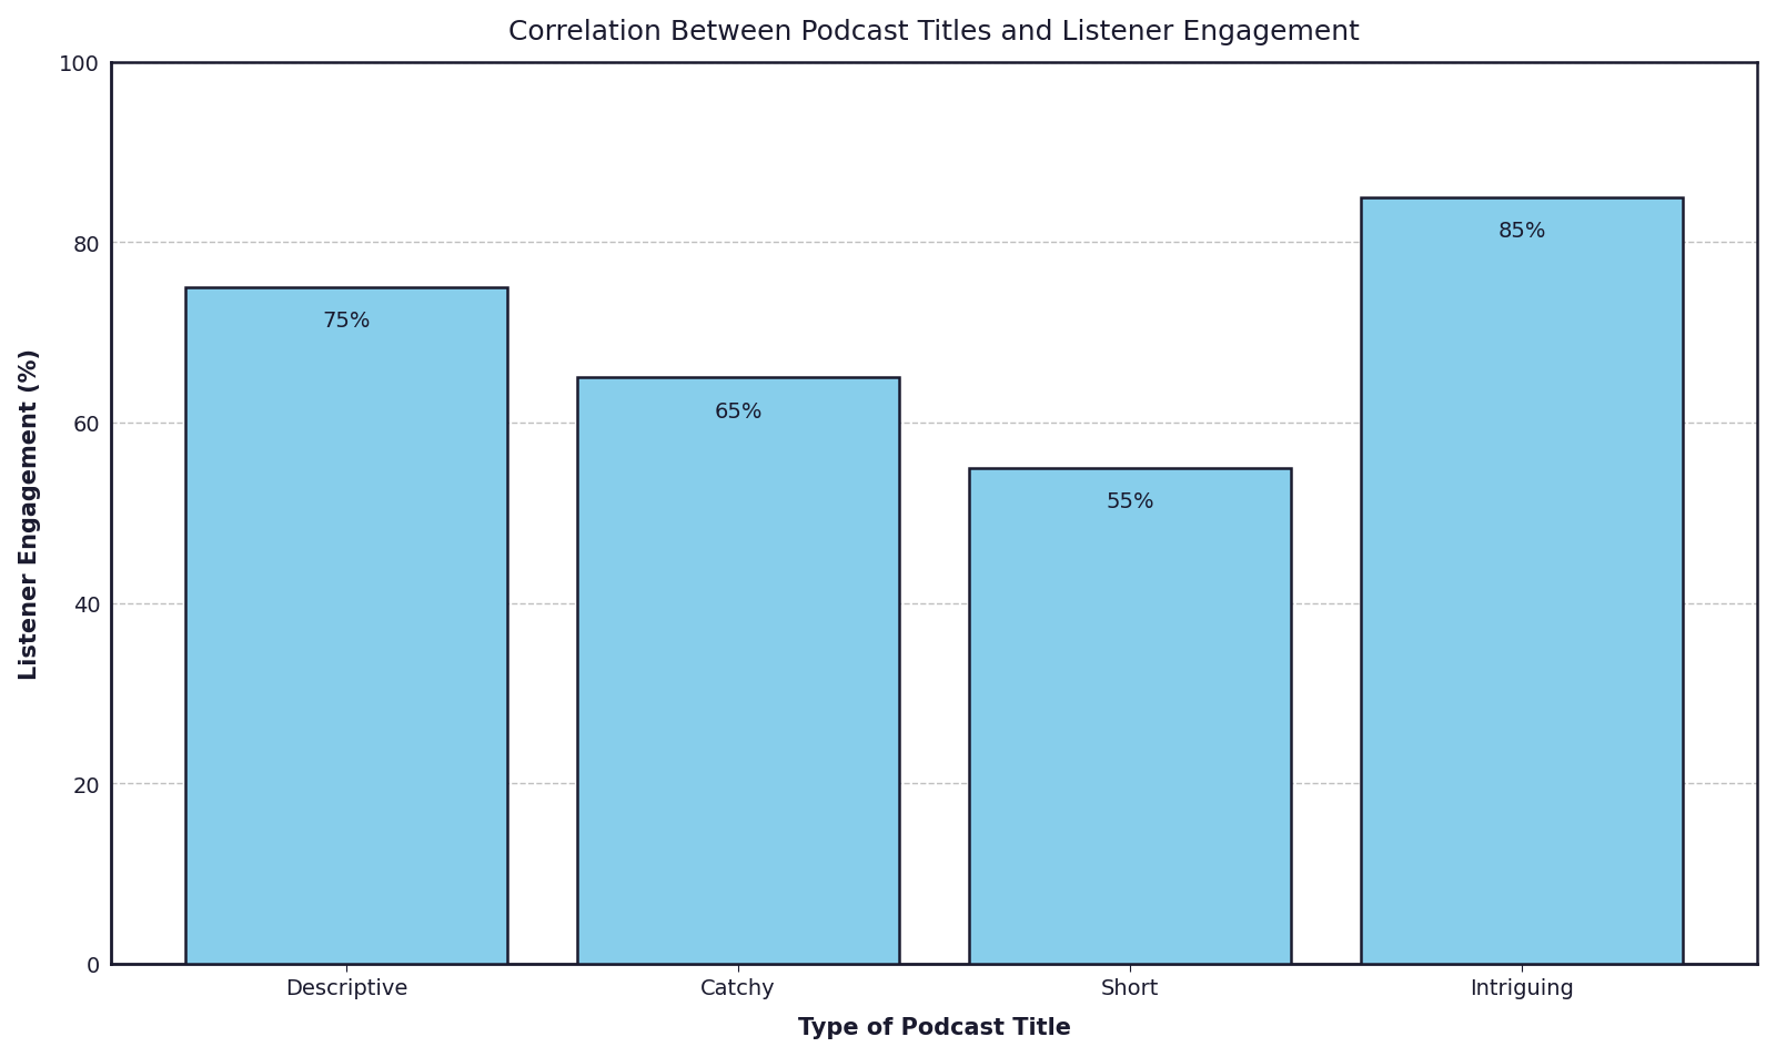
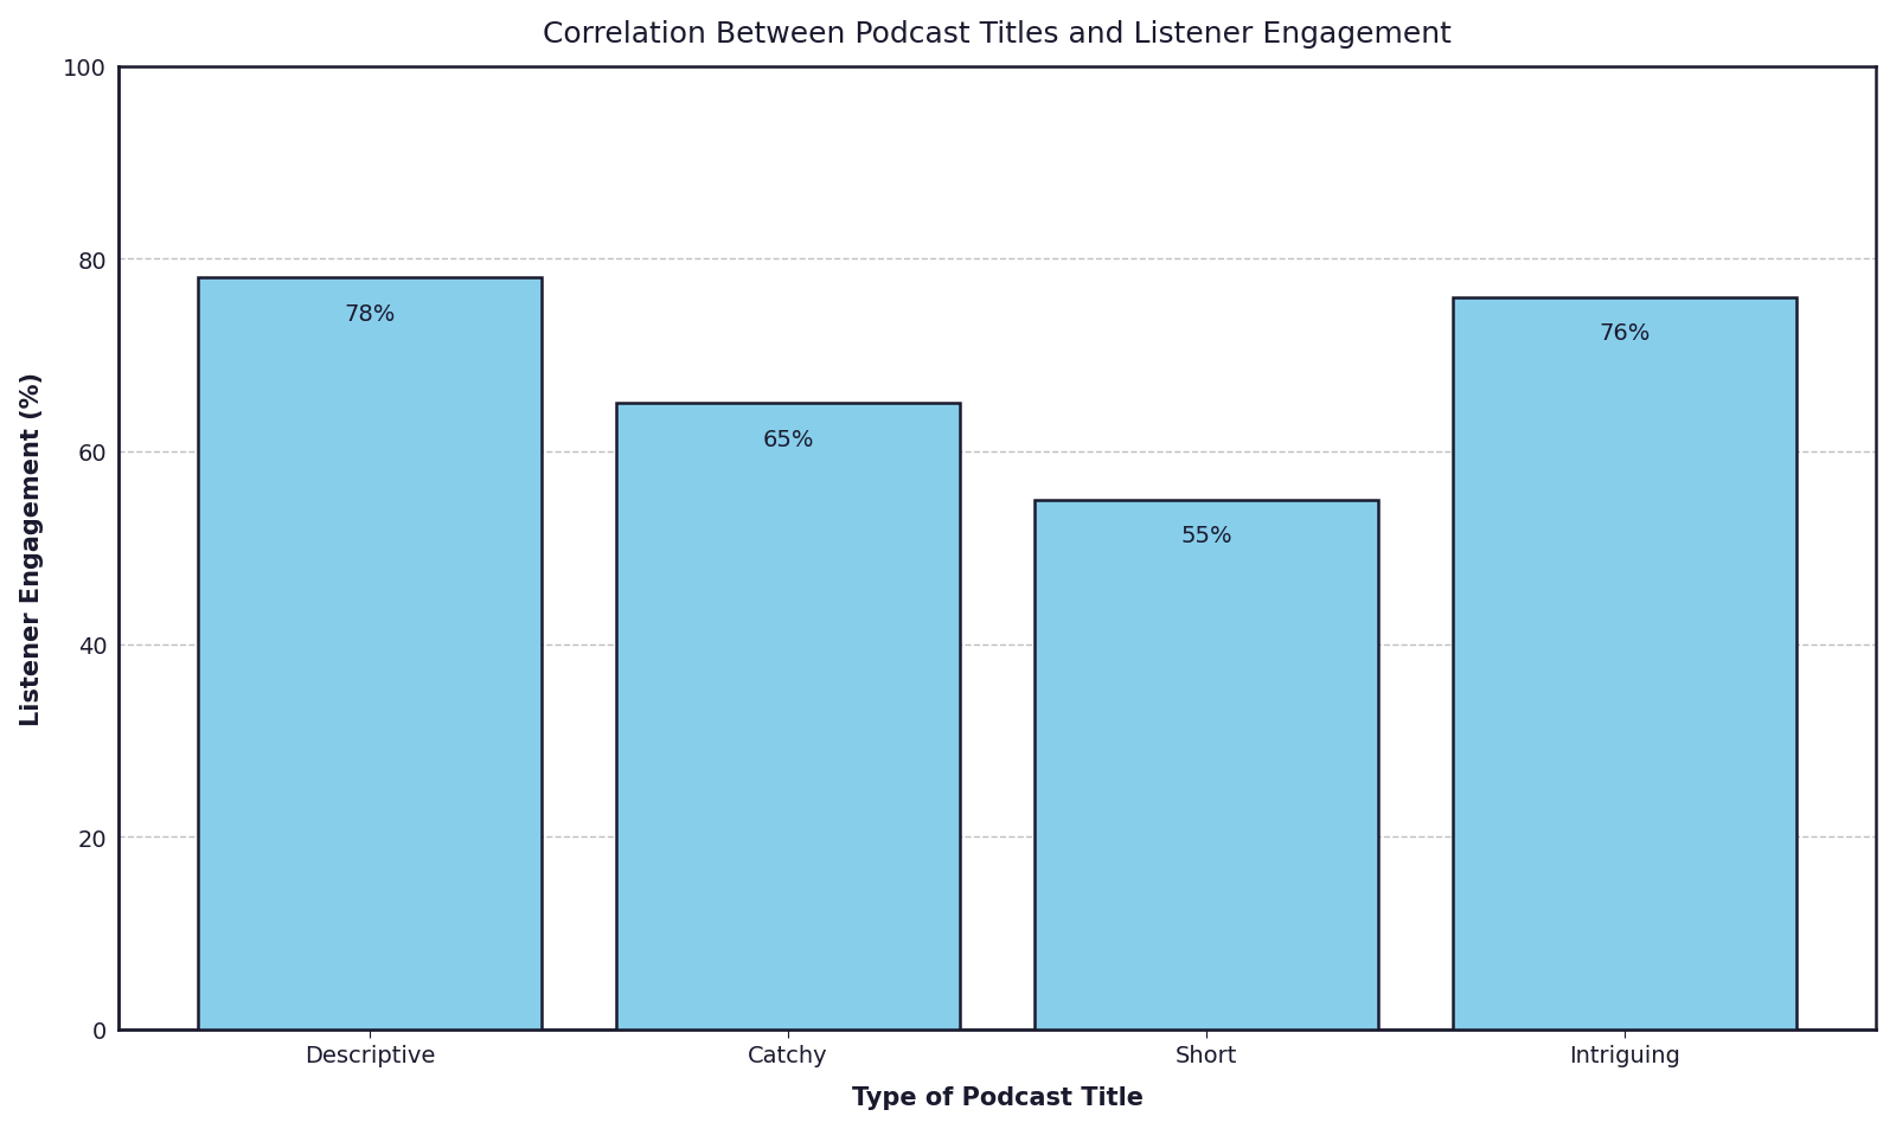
Descriptive: 75% -> 78%
Intriguing: 85% -> 76%
